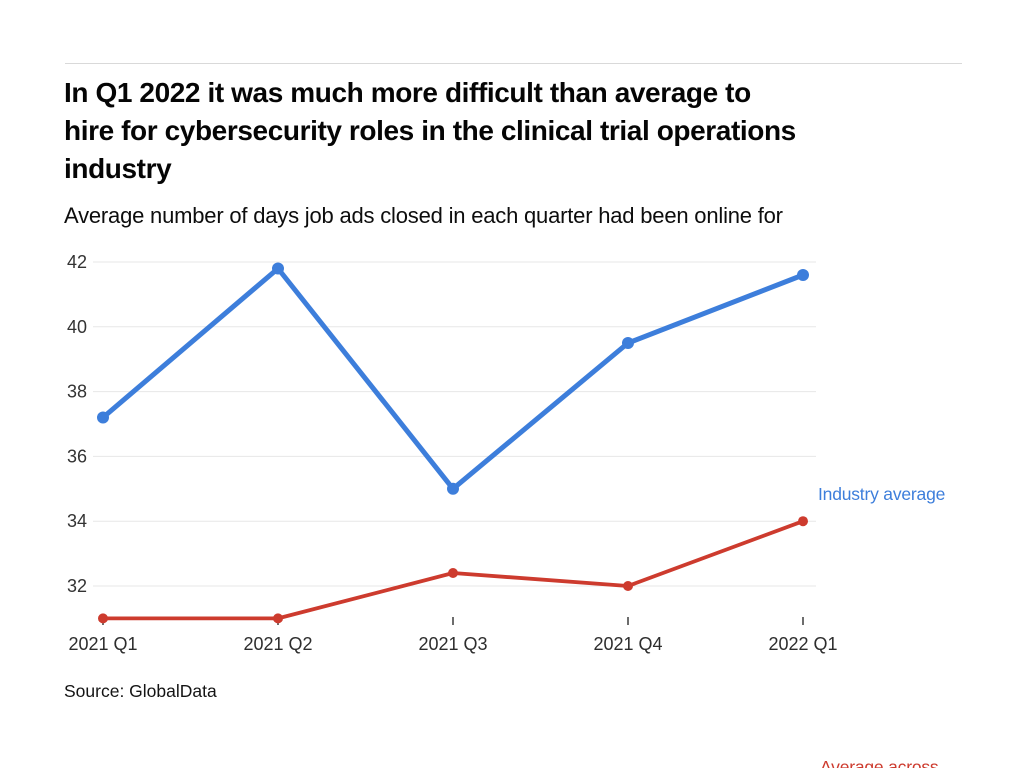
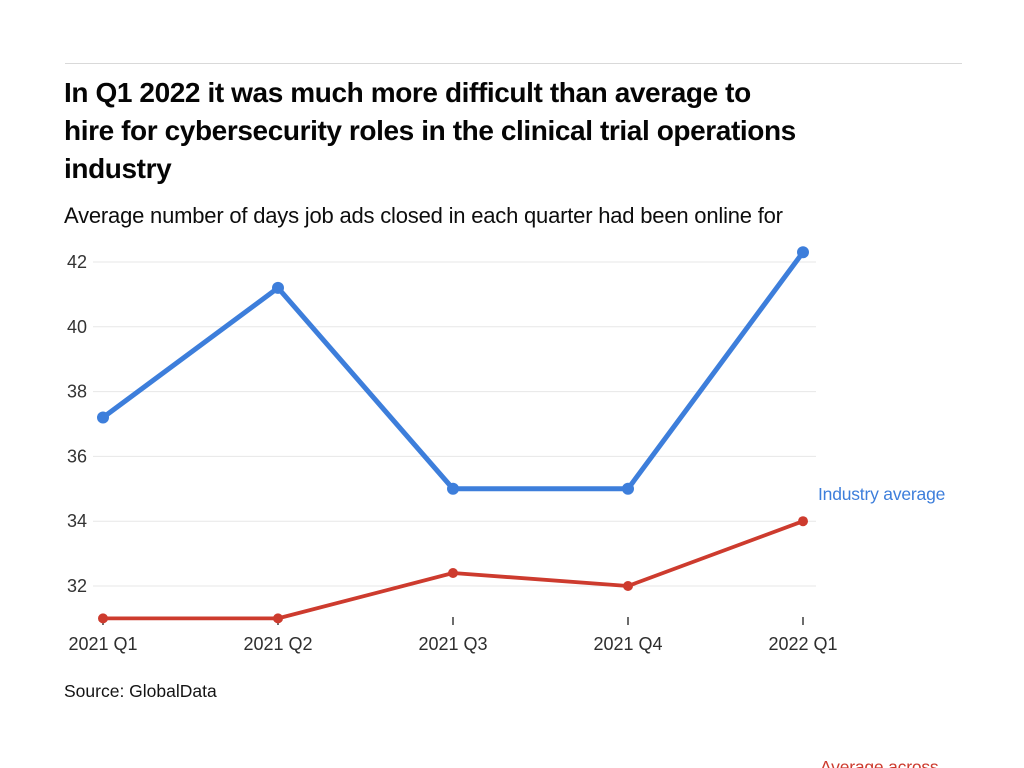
Industry average/2021 Q2: 41.8 -> 41.2
Industry average/2021 Q4: 39.5 -> 35.0
Industry average/2022 Q1: 41.6 -> 42.3
